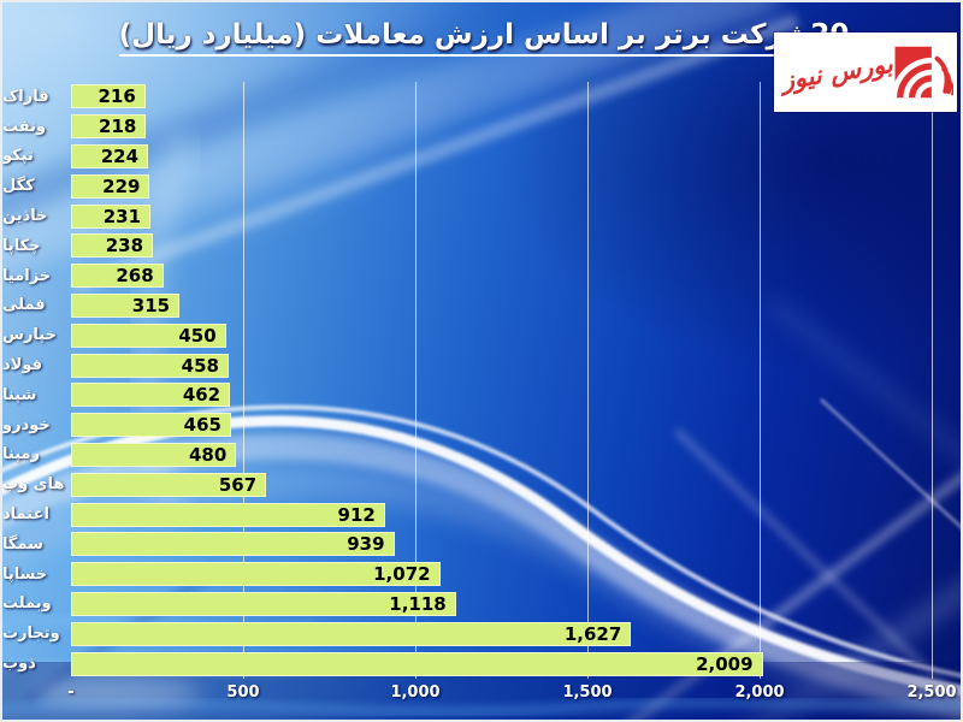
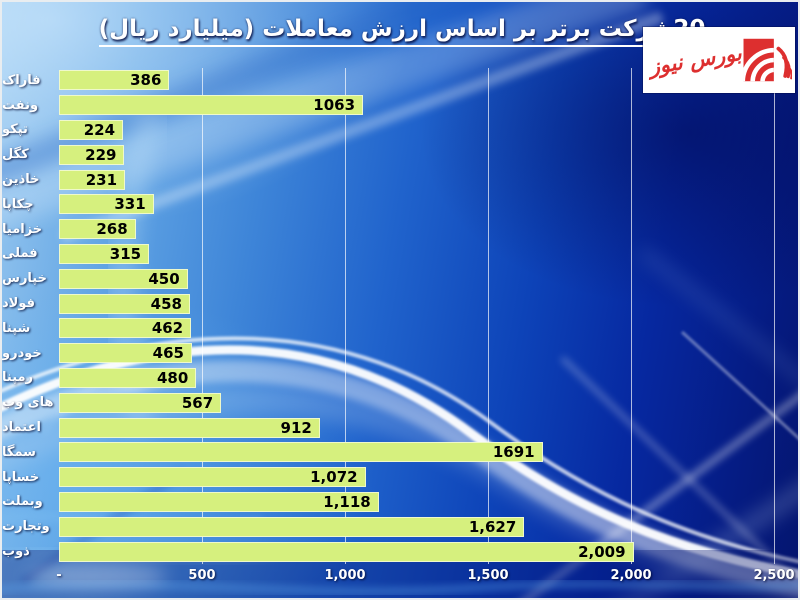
فاراک: 216 -> 386
ونفت: 218 -> 1063
چکاپا: 238 -> 331
سمگا: 939 -> 1691
